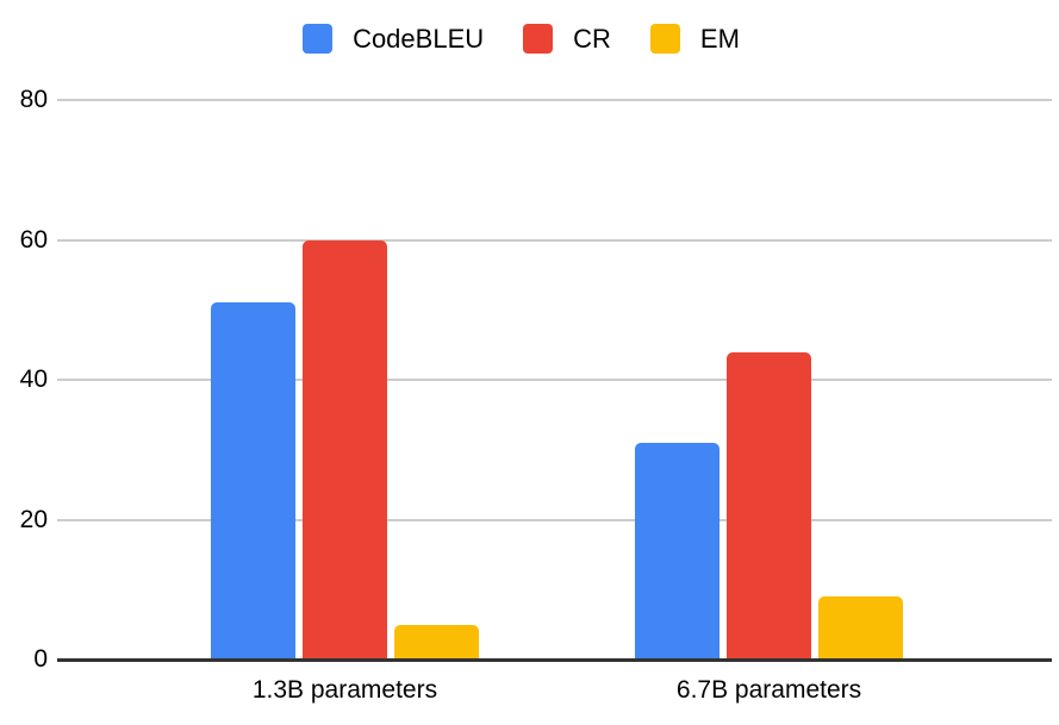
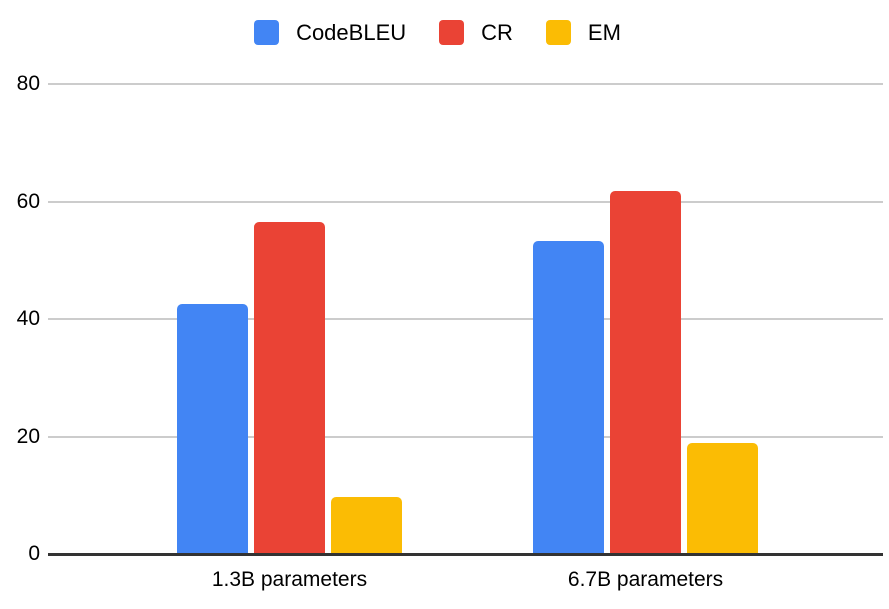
CodeBLEU/1.3B parameters: 51 -> 43
CR/1.3B parameters: 60 -> 56
EM/1.3B parameters: 5 -> 10
CodeBLEU/6.7B parameters: 31 -> 53
CR/6.7B parameters: 44 -> 62
EM/6.7B parameters: 9 -> 19
